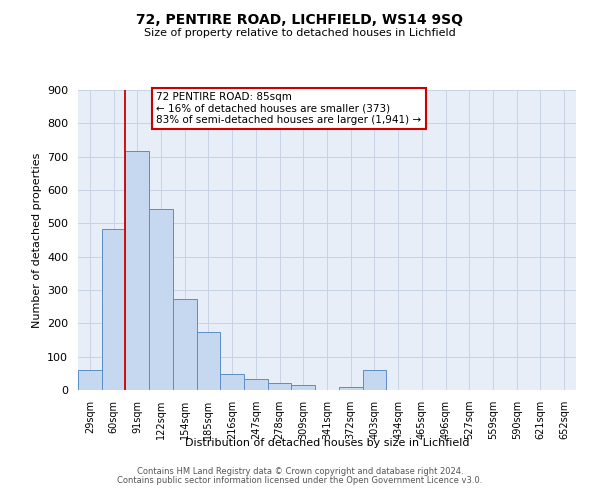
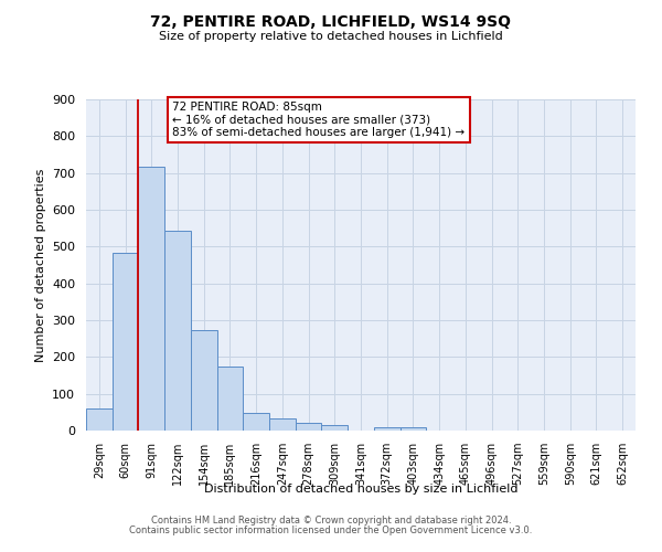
403sqm: 60 -> 8
